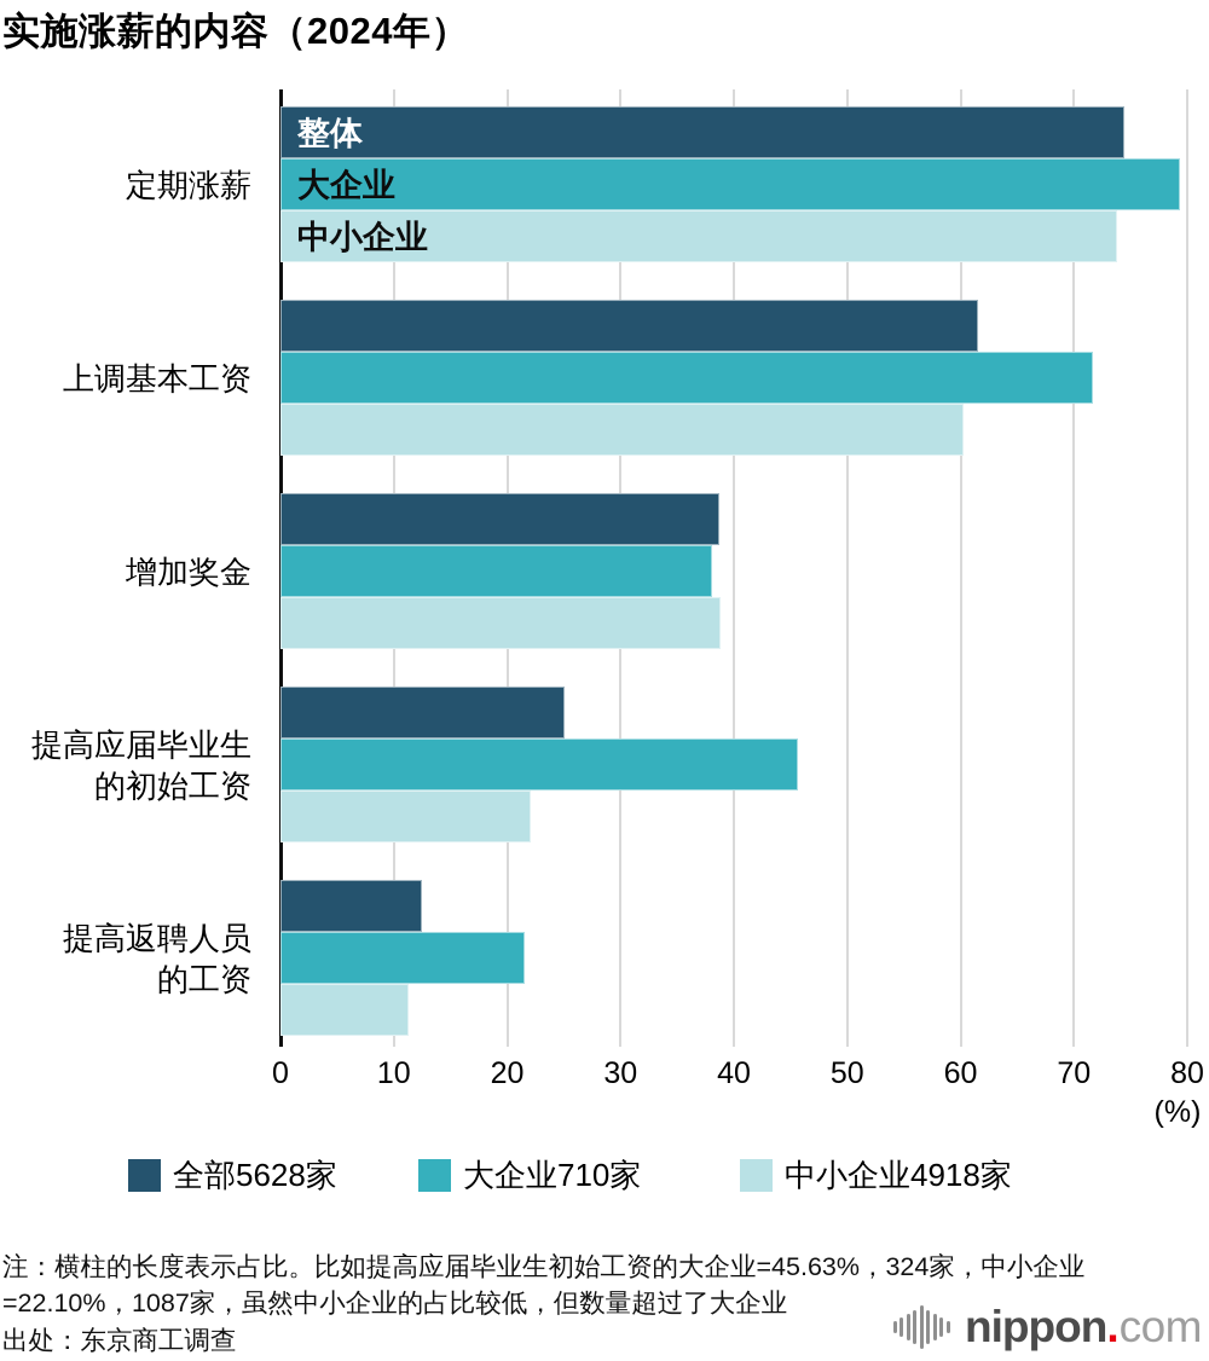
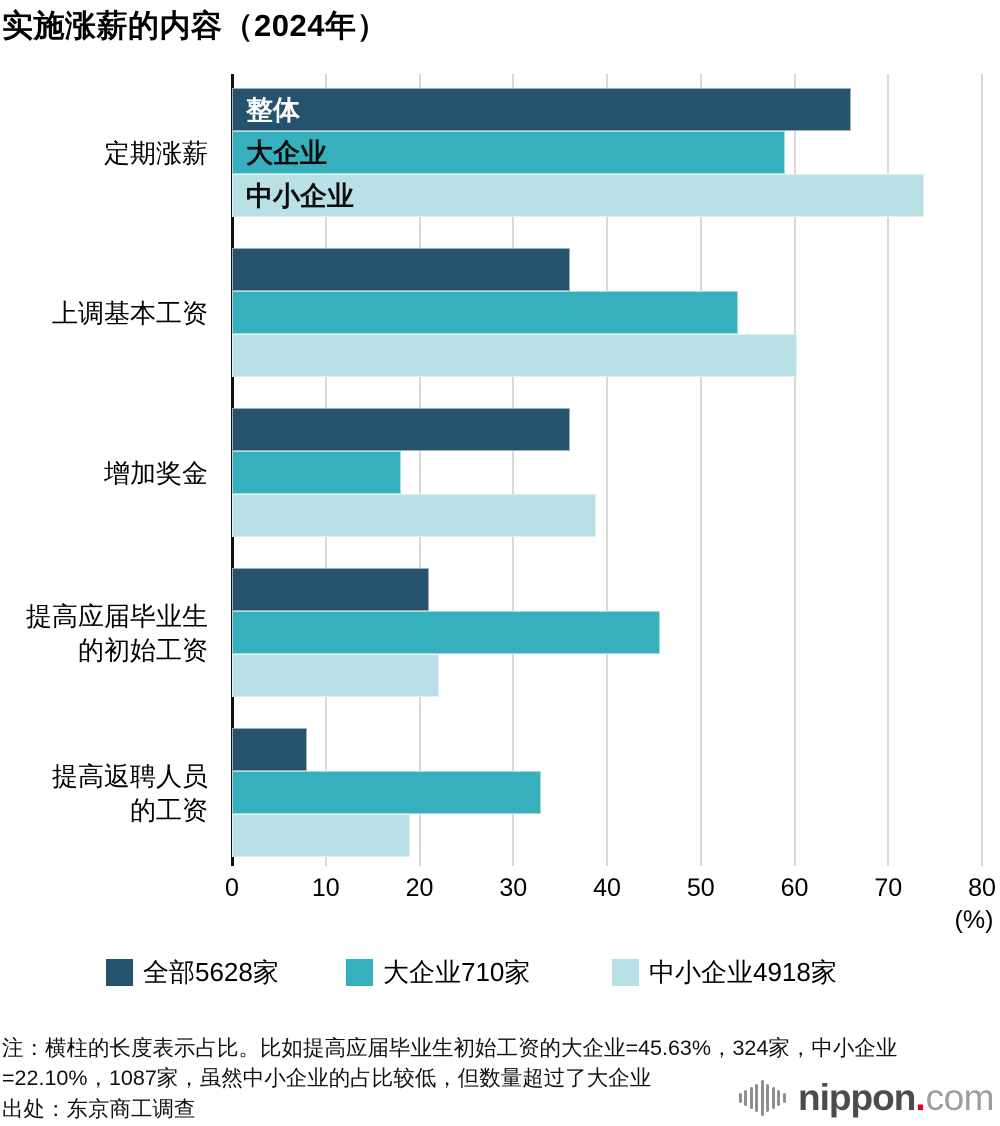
整体/定期涨薪: 74 -> 66
大企业/定期涨薪: 79 -> 59
整体/上调基本工资: 62 -> 36
大企业/上调基本工资: 72 -> 54
整体/增加奖金: 39 -> 36
大企业/增加奖金: 38 -> 18
整体/提高应届毕业生 的初始工资: 25 -> 21
整体/提高返聘人员 的工资: 12 -> 8
大企业/提高返聘人员 的工资: 22 -> 33
中小企业/提高返聘人员 的工资: 11 -> 19
